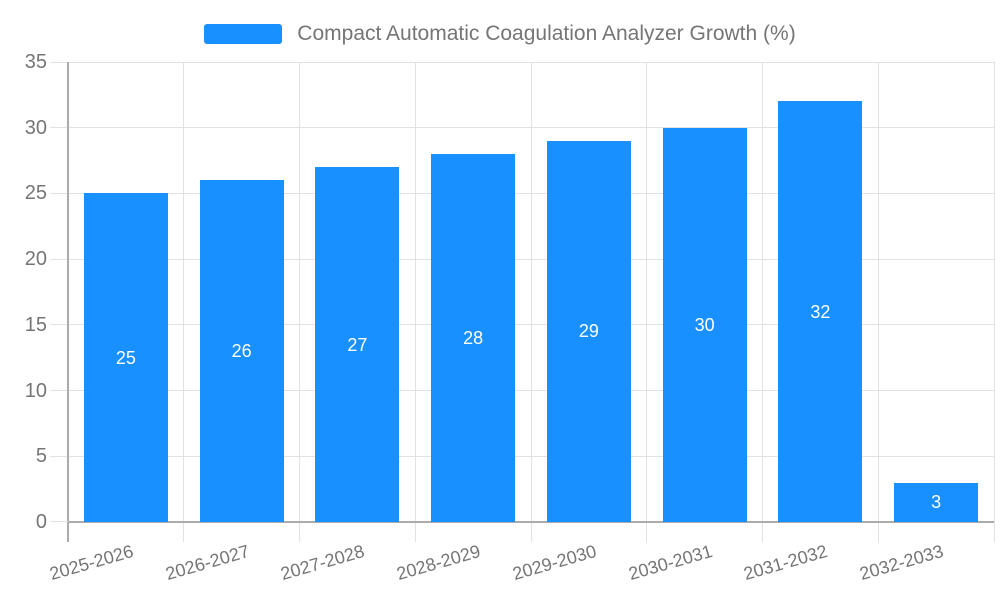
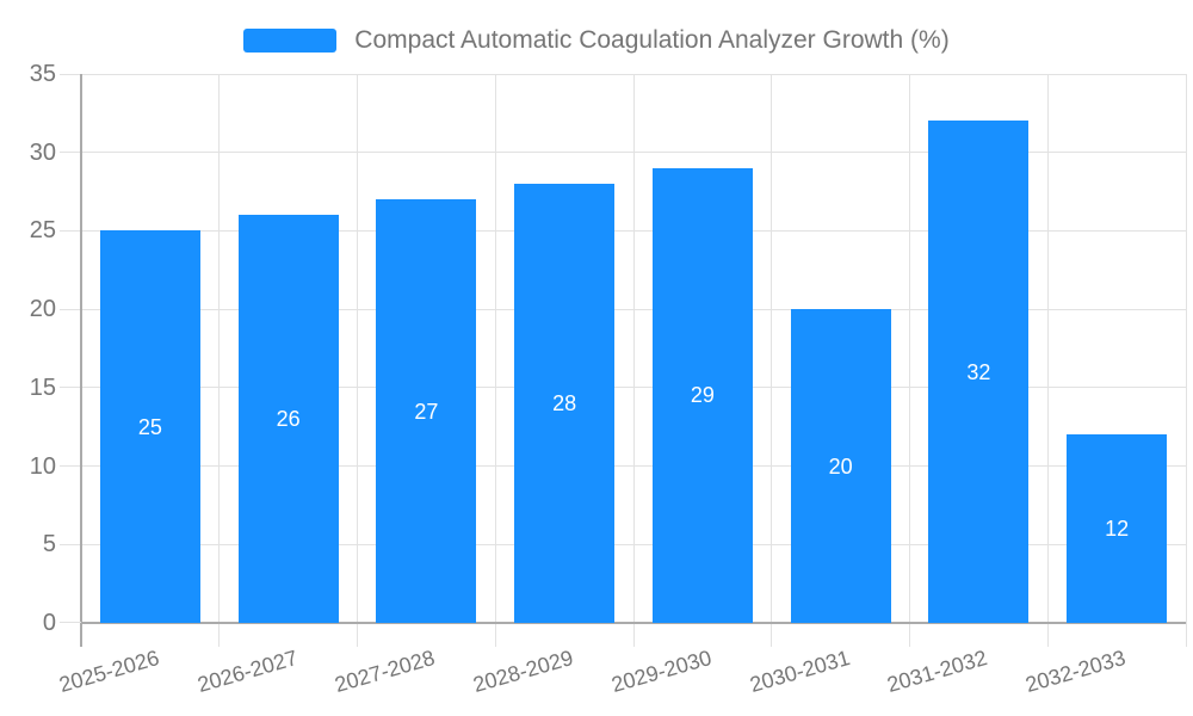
2030-2031: 30 -> 20
2032-2033: 3 -> 12
